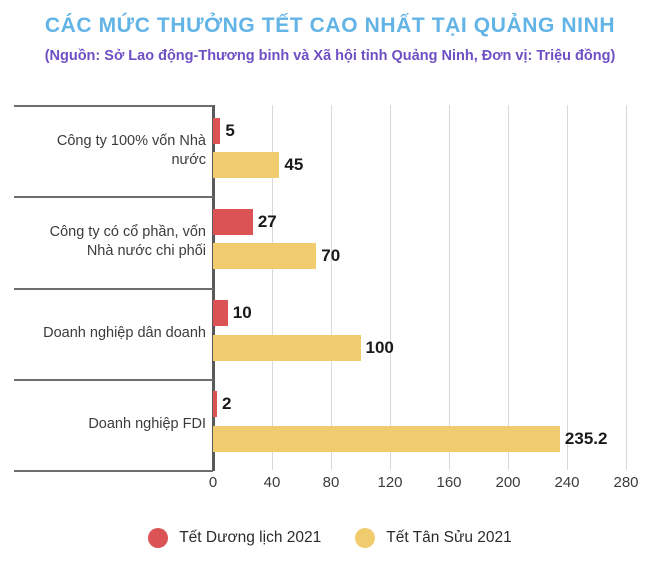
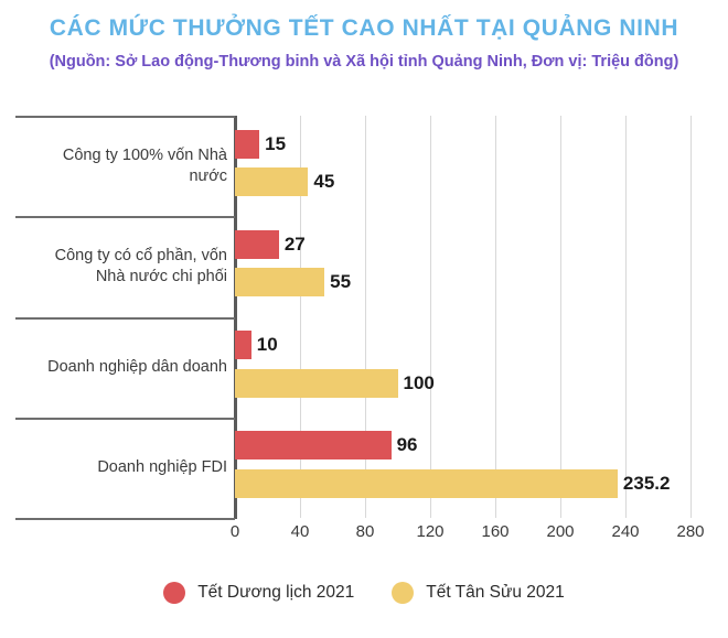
Tết Dương lịch 2021/Công ty 100% vốn Nhà nước: 5 -> 15
Tết Tân Sửu 2021/Công ty có cổ phần, vốn Nhà nước chi phối: 70 -> 55
Tết Dương lịch 2021/Doanh nghiệp FDI: 2 -> 96
